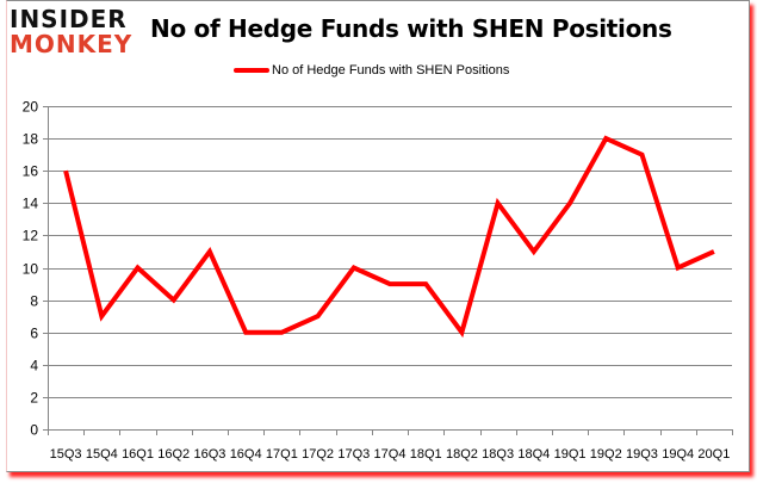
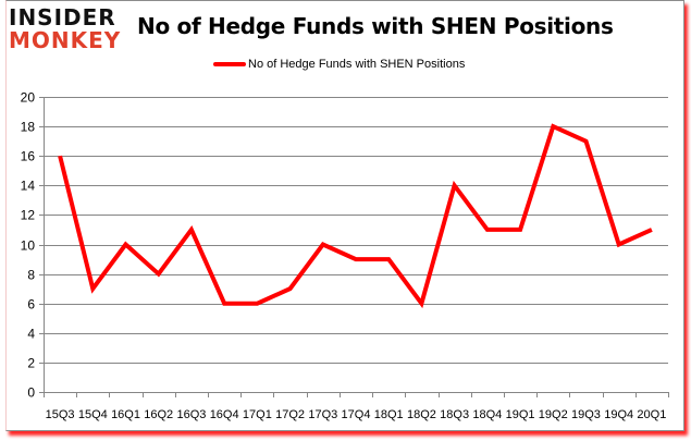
19Q1: 14 -> 11
